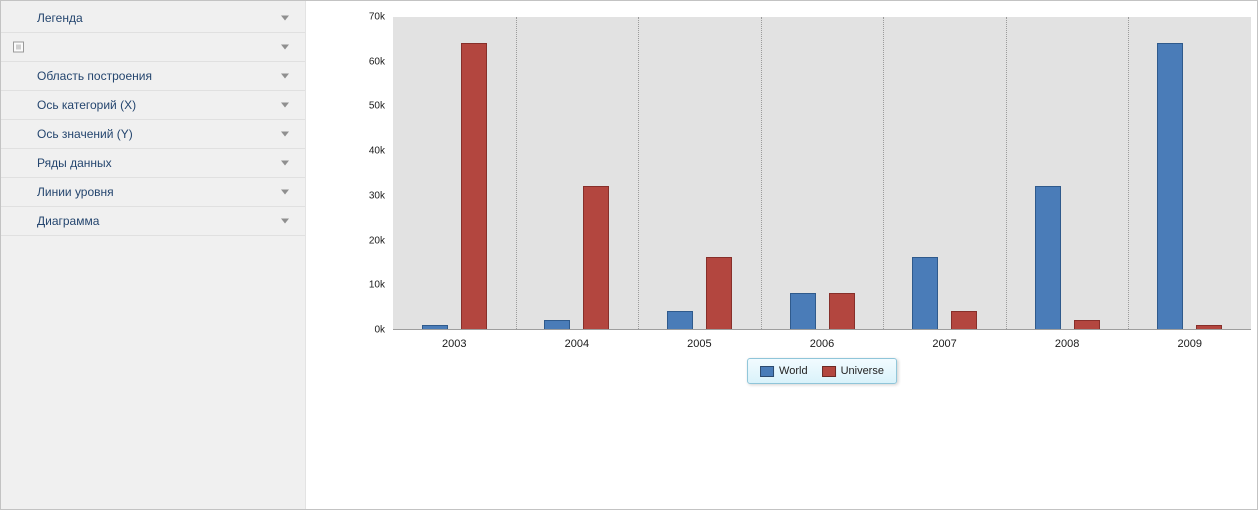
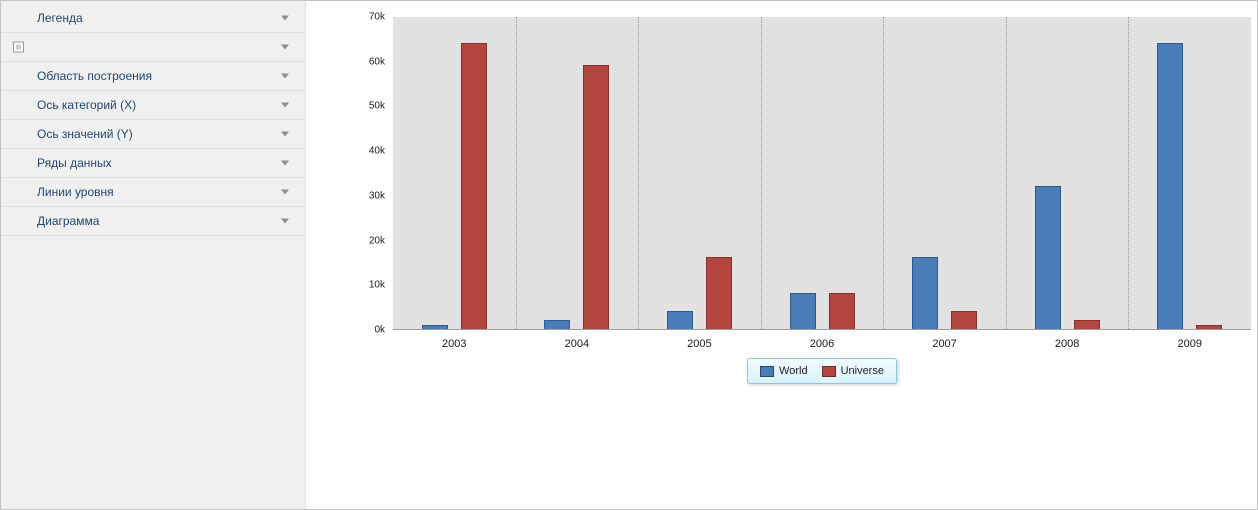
Universe/2004: 32k -> 59k
